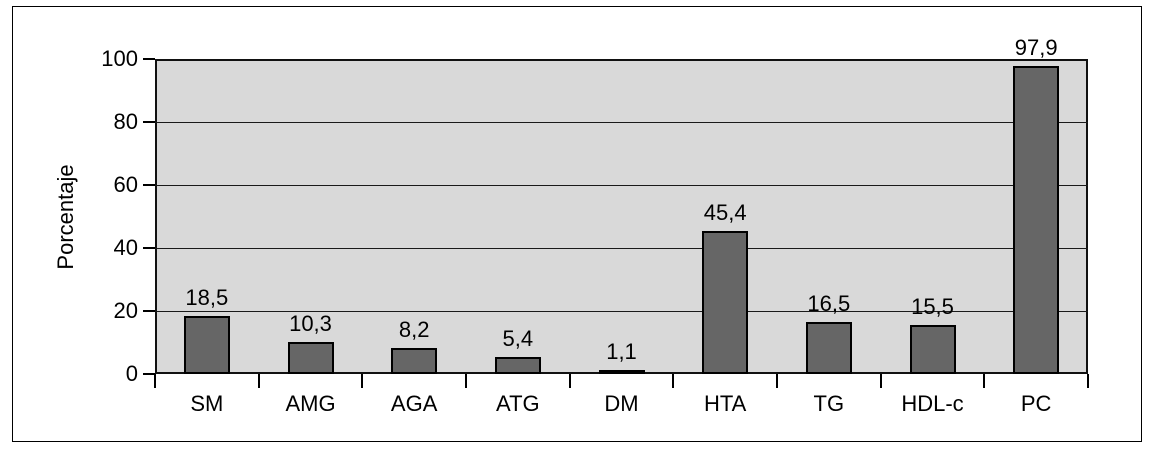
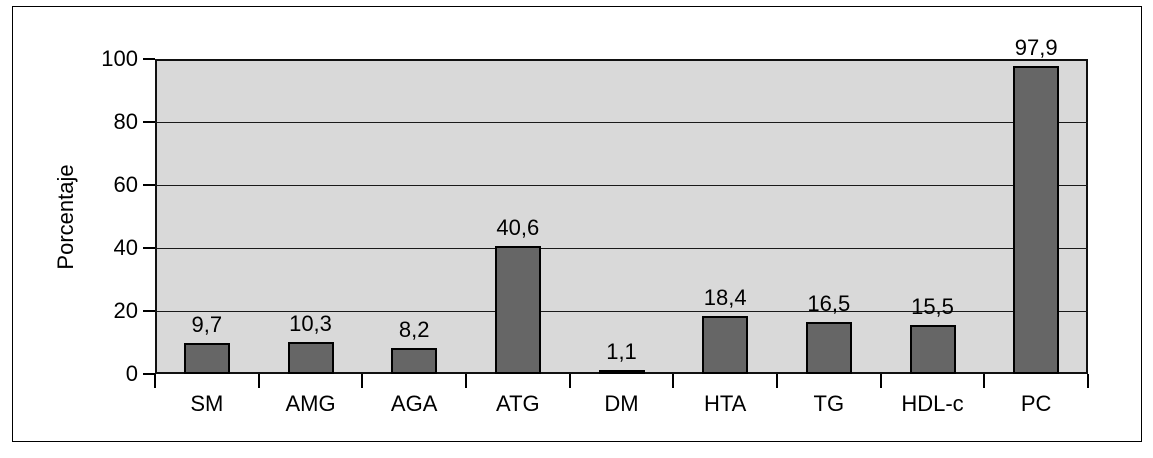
SM: 18,5 -> 9,7
ATG: 5,4 -> 40,6
HTA: 45,4 -> 18,4
